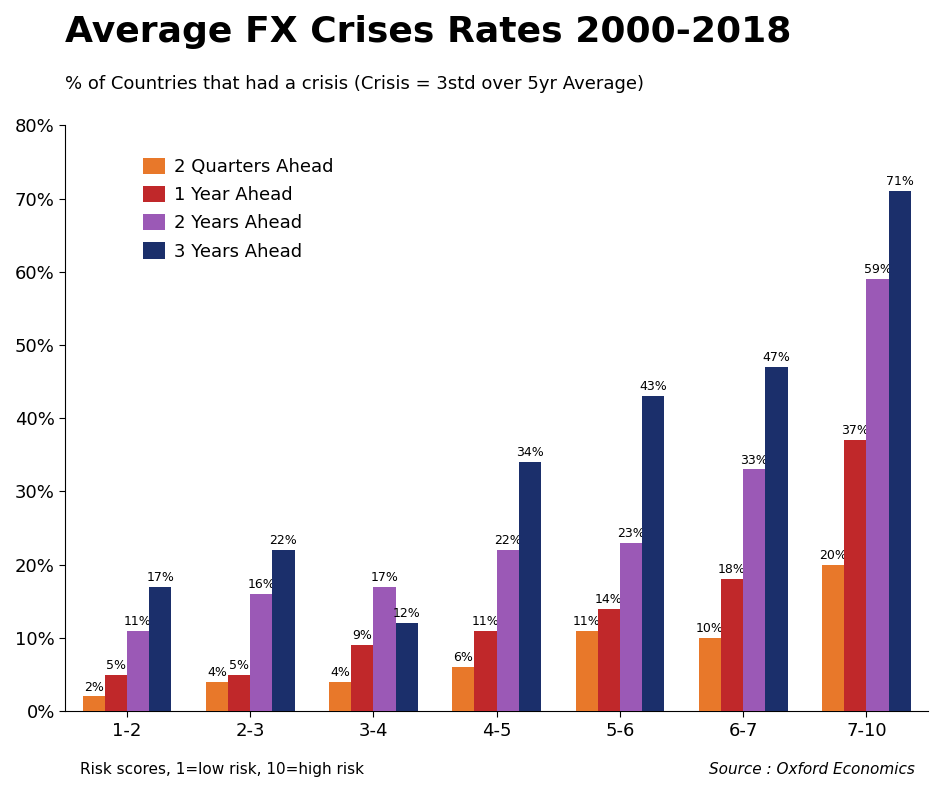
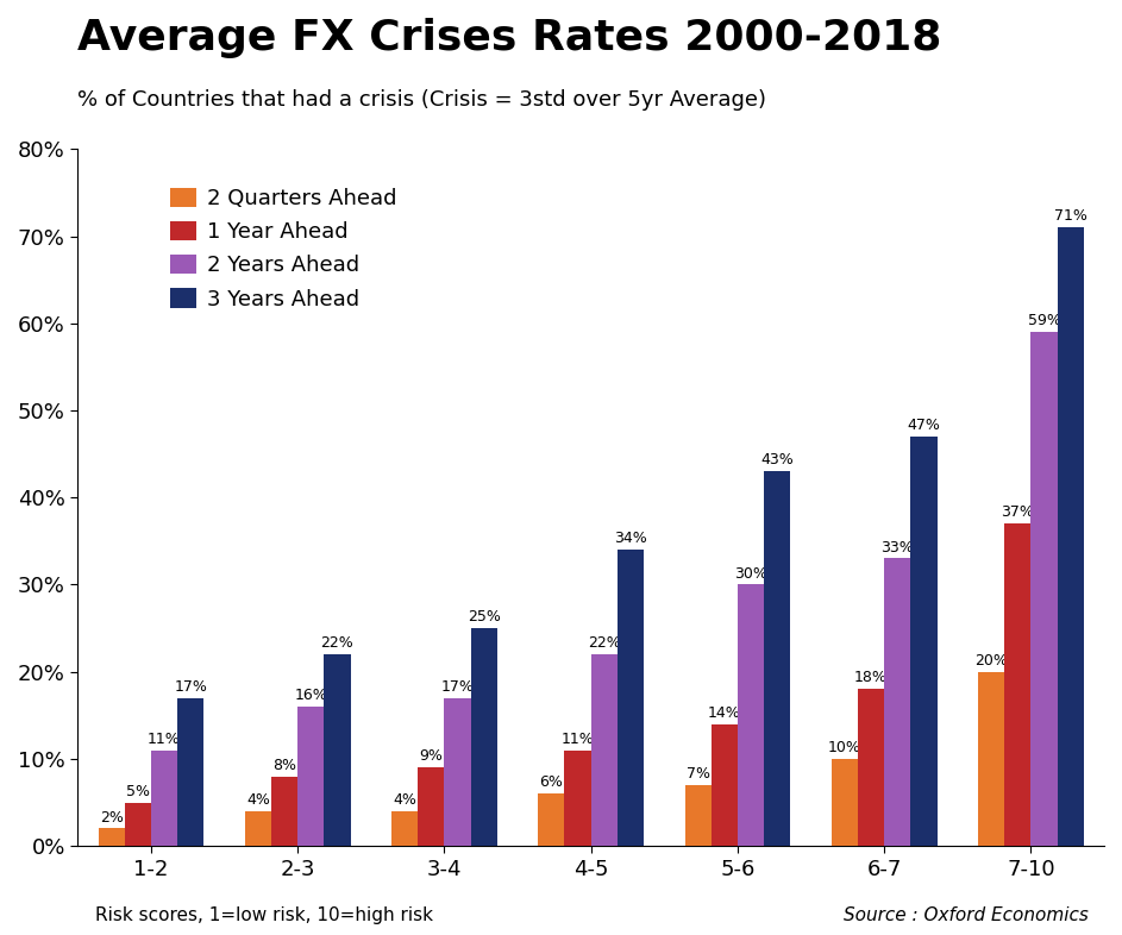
1 Year Ahead/2-3: 5% -> 8%
3 Years Ahead/3-4: 12% -> 25%
2 Quarters Ahead/5-6: 11% -> 7%
2 Years Ahead/5-6: 23% -> 30%
